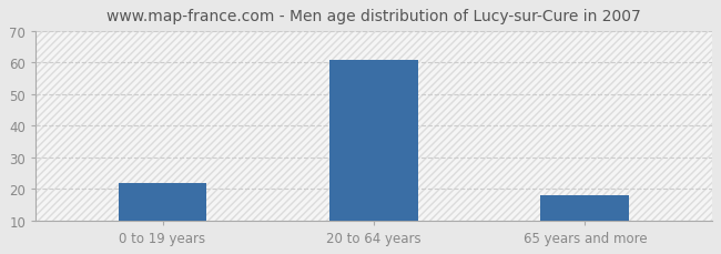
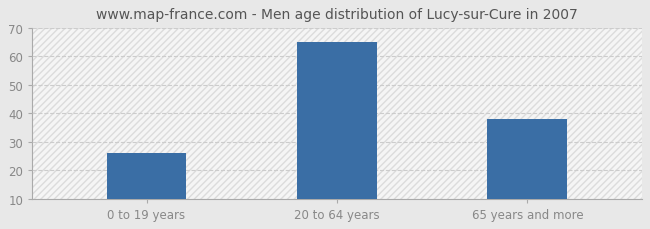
0 to 19 years: 22 -> 26
20 to 64 years: 61 -> 65
65 years and more: 18 -> 38
